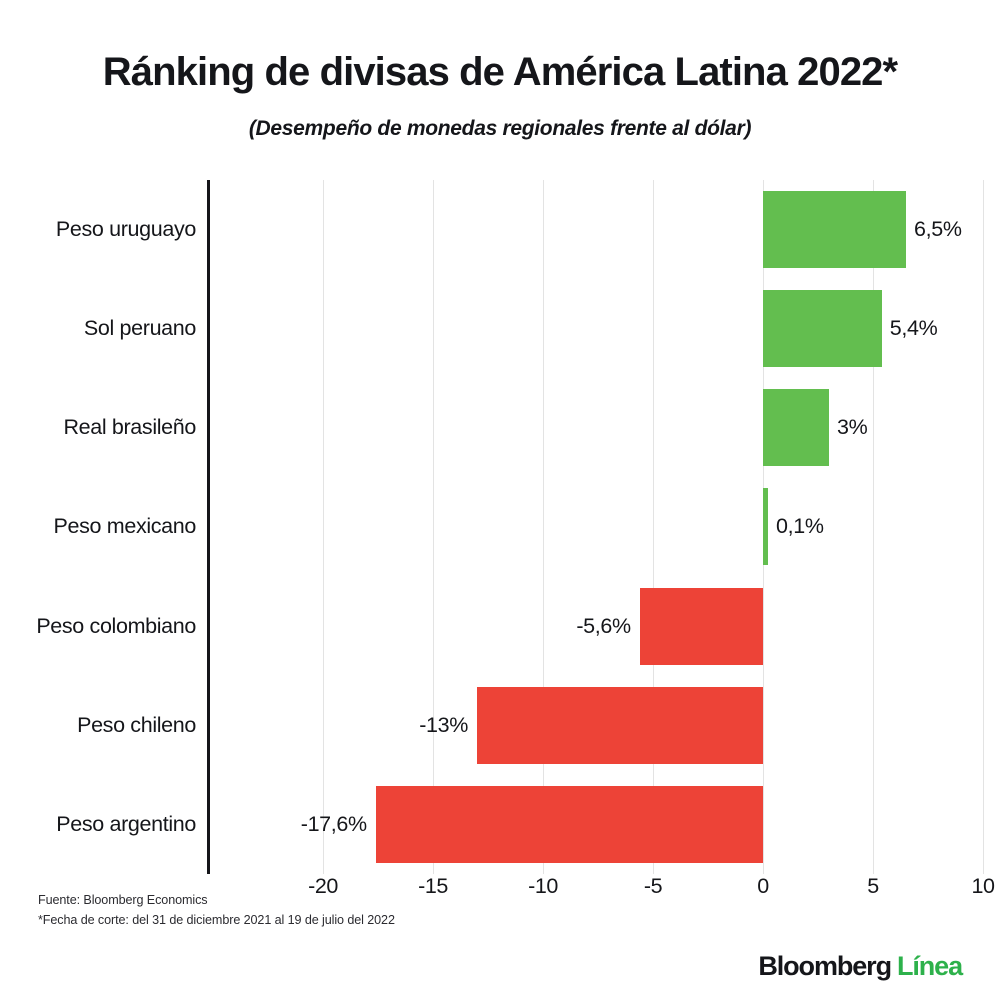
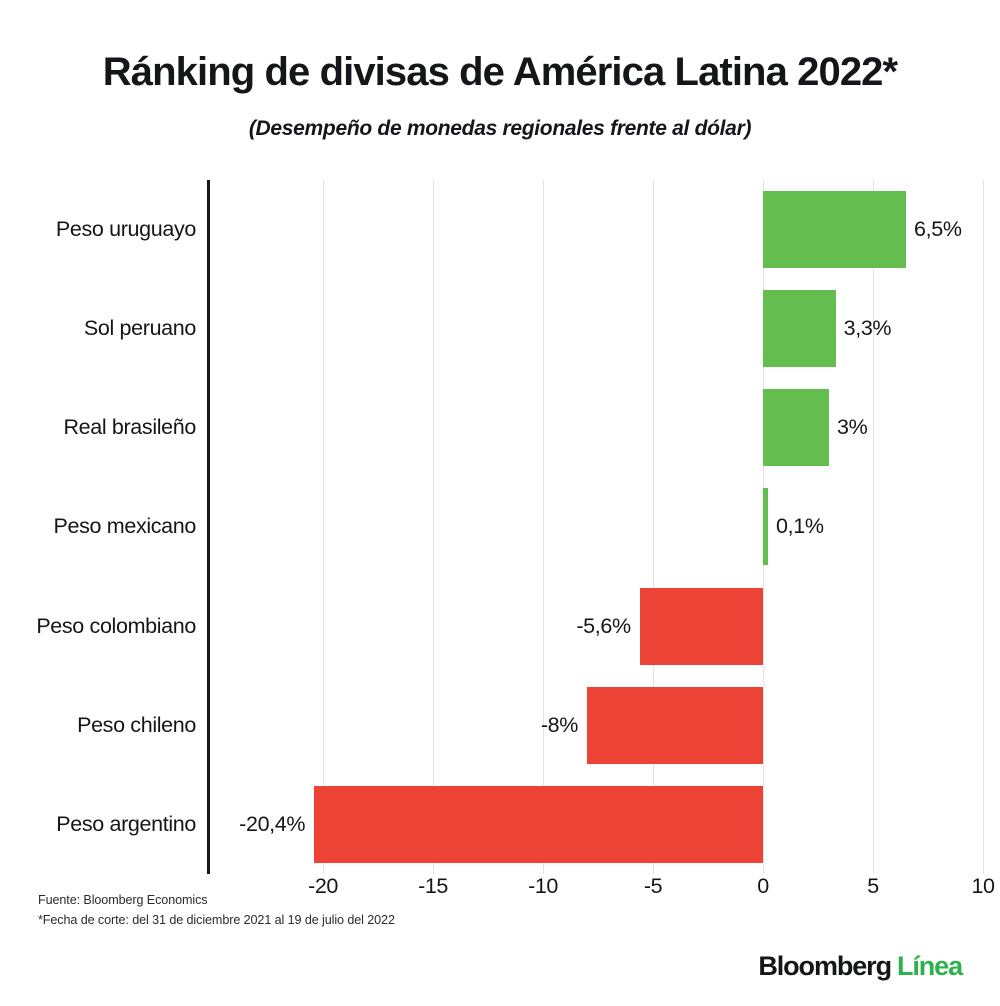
Sol peruano: 5,4% -> 3,3%
Peso chileno: -13% -> -8%
Peso argentino: -17,6% -> -20,4%
